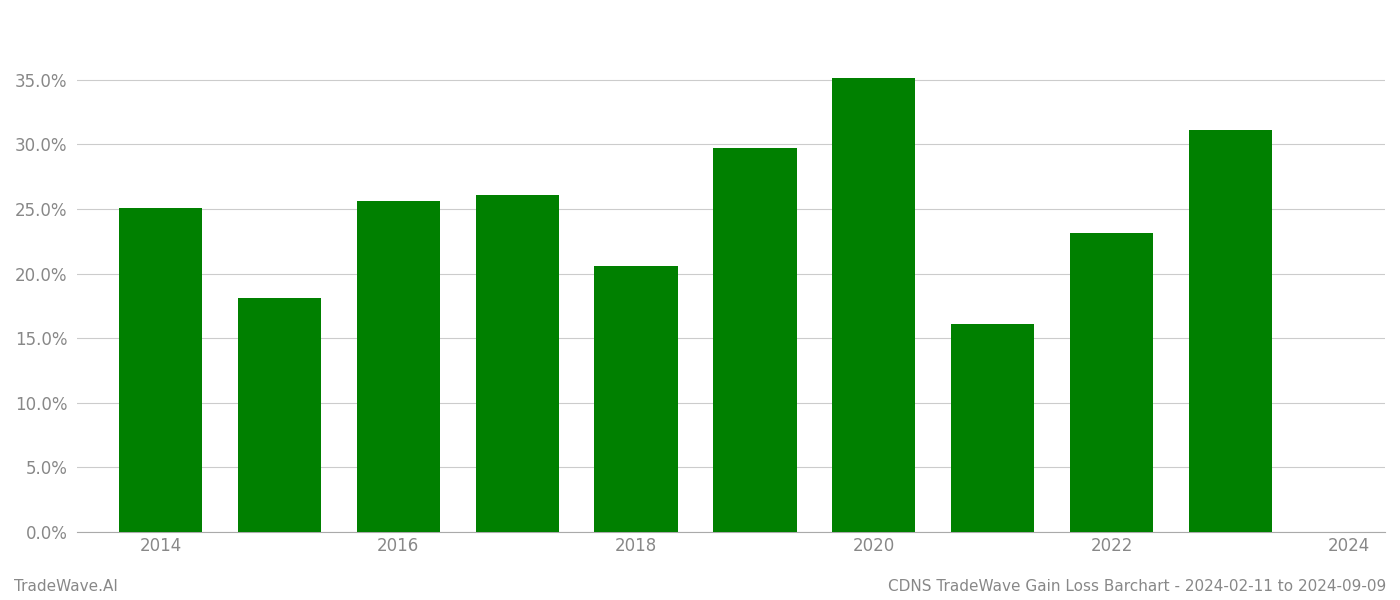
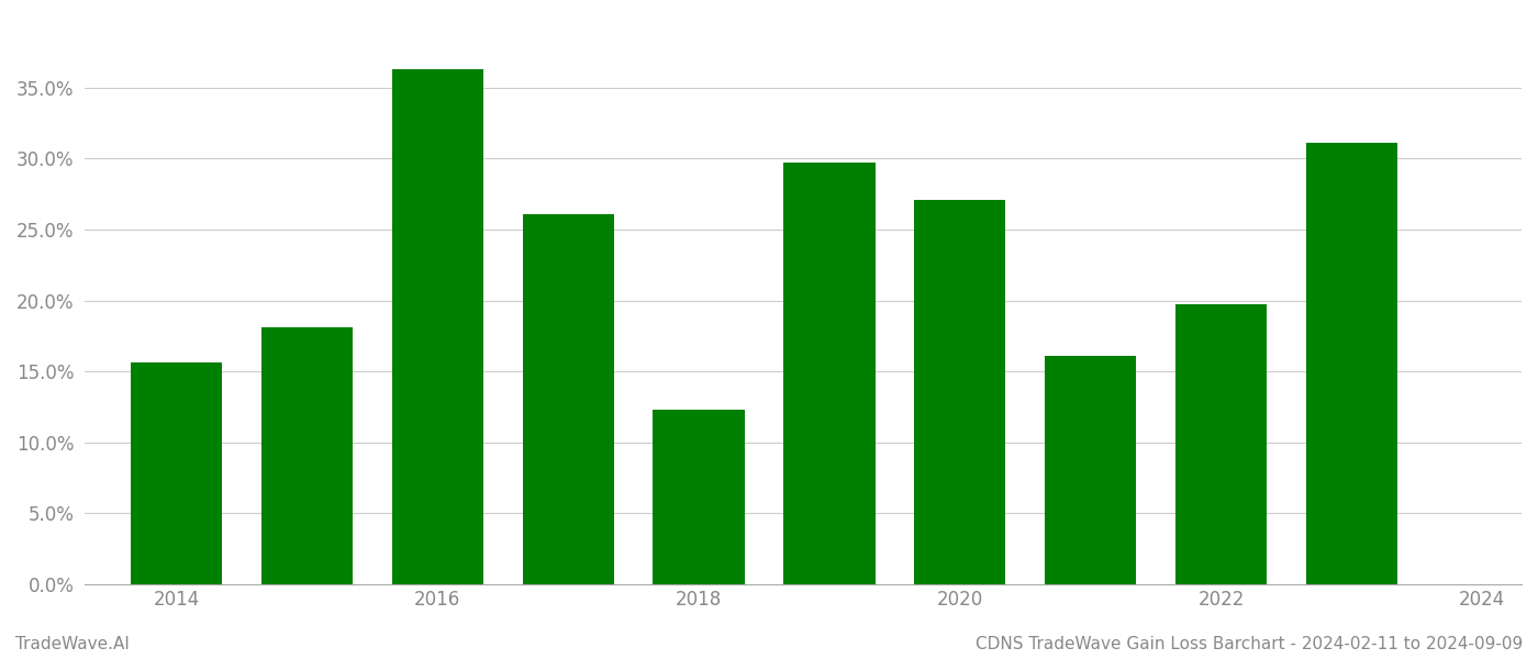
2014: 25.1% -> 15.6%
2016: 25.6% -> 36.3%
2018: 20.6% -> 12.3%
2020: 35.1% -> 27.1%
2022: 23.1% -> 19.7%
